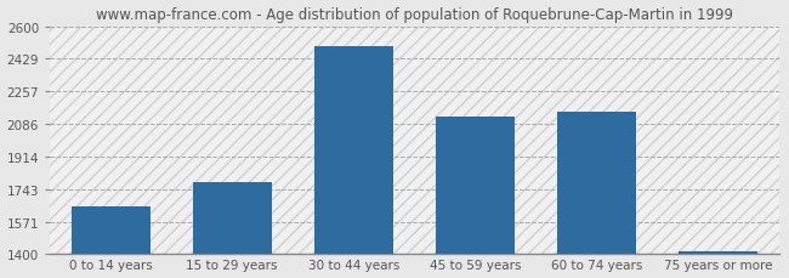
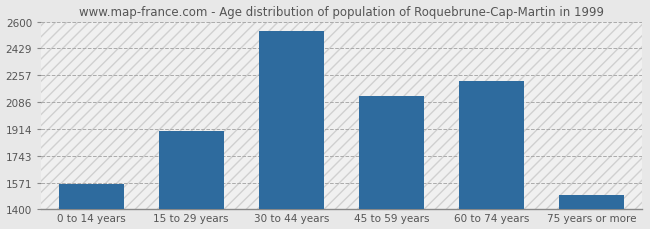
0 to 14 years: 1650 -> 1560
15 to 29 years: 1780 -> 1900
30 to 44 years: 2500 -> 2540
60 to 74 years: 2150 -> 2220
75 years or more: 1420 -> 1490
